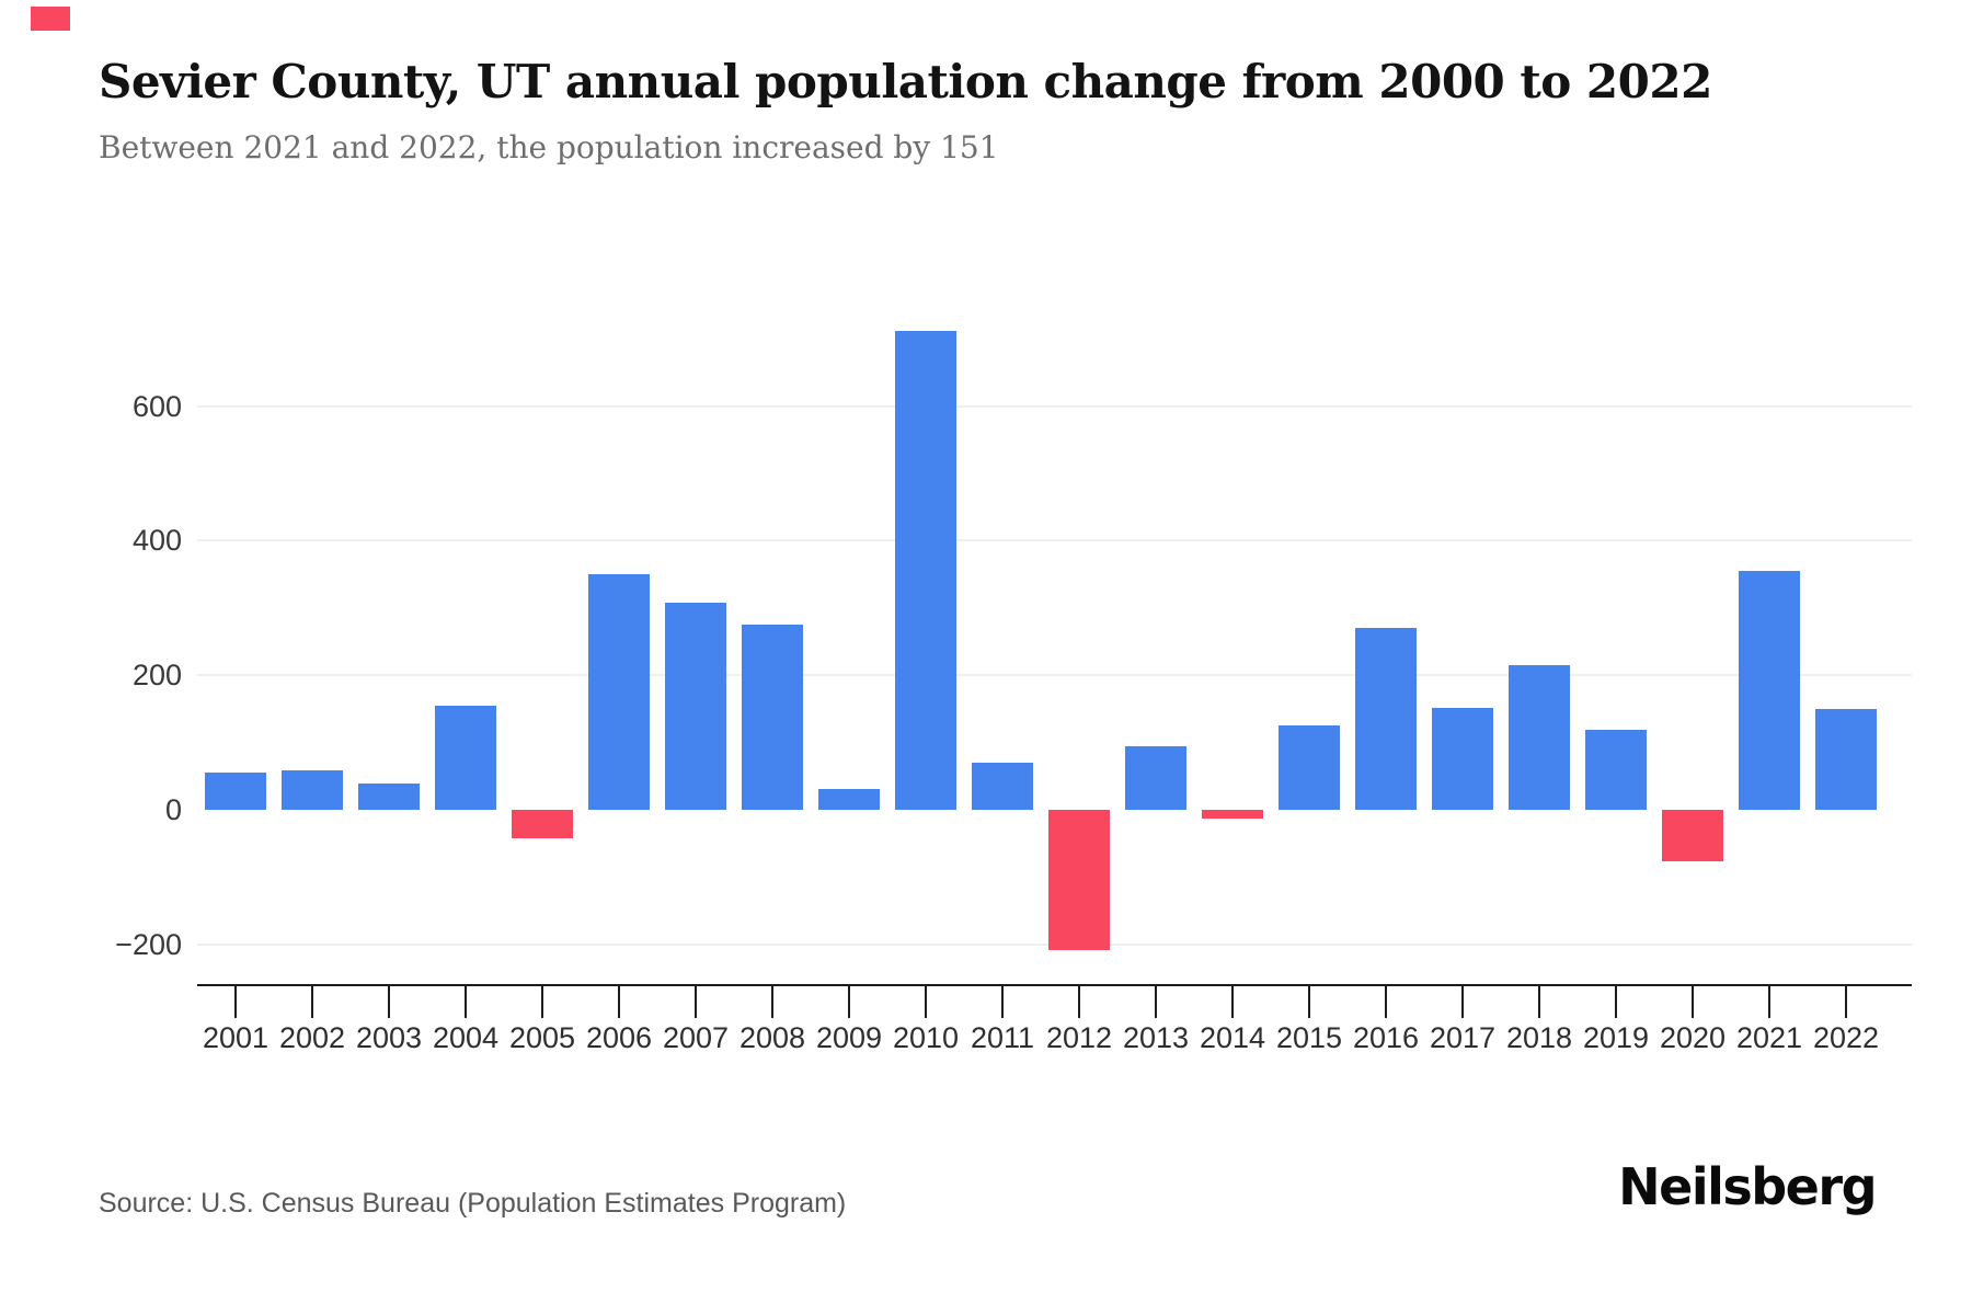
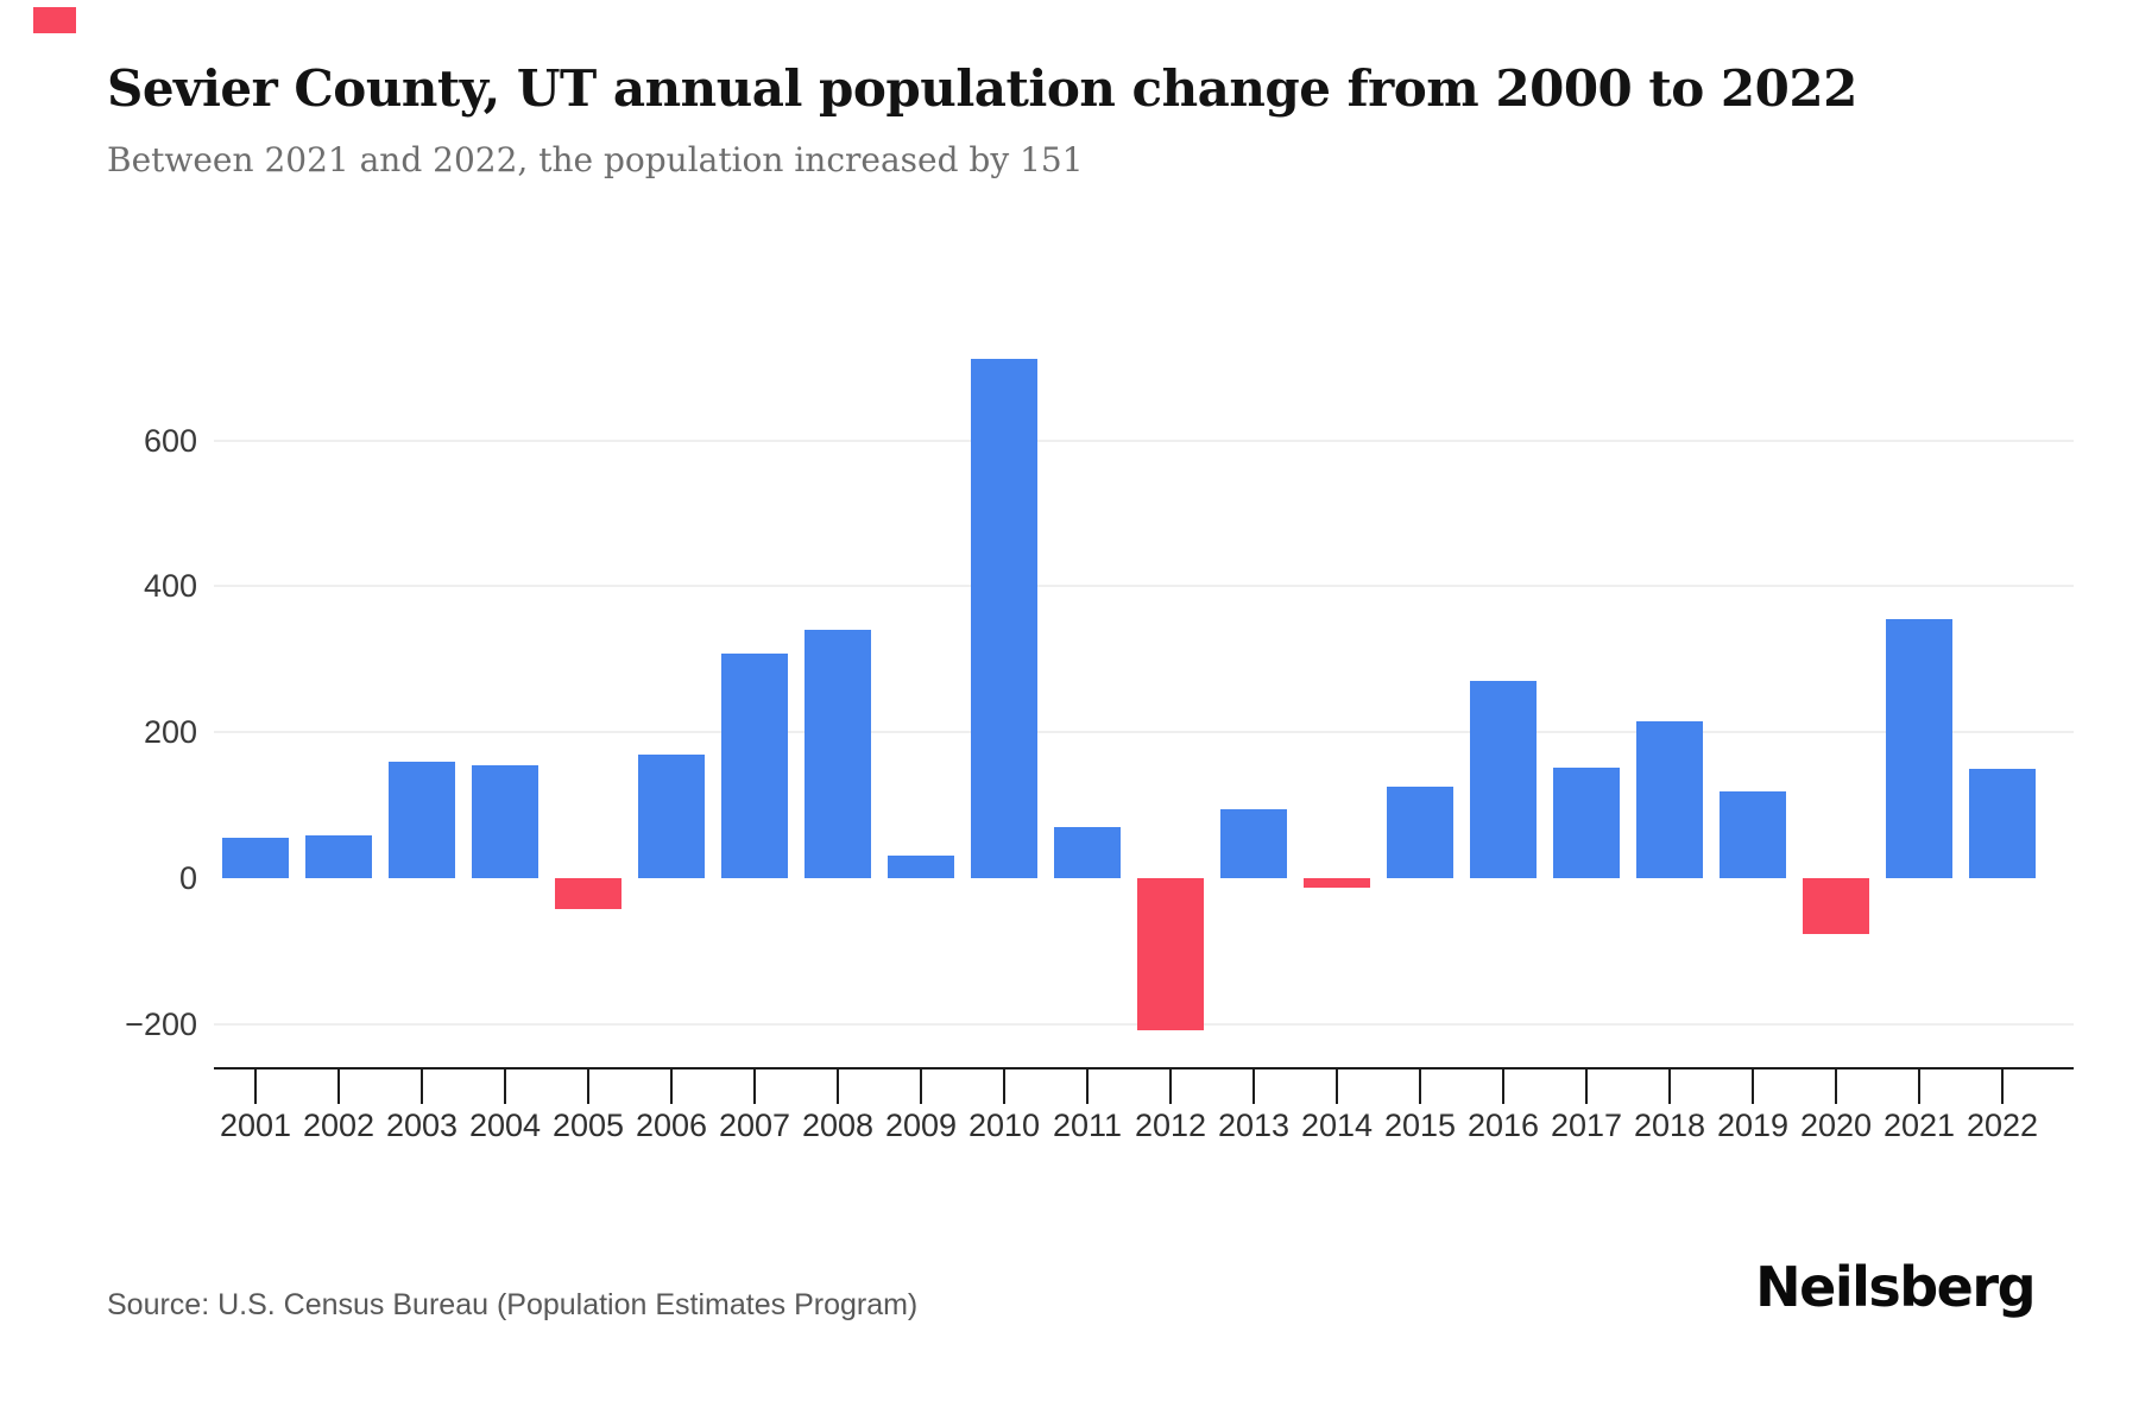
2003: 40 -> 160
2006: 350 -> 170
2008: 280 -> 340
